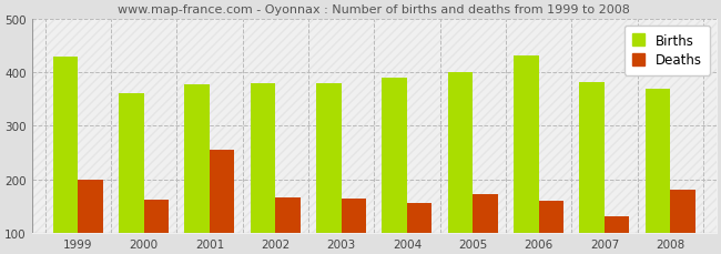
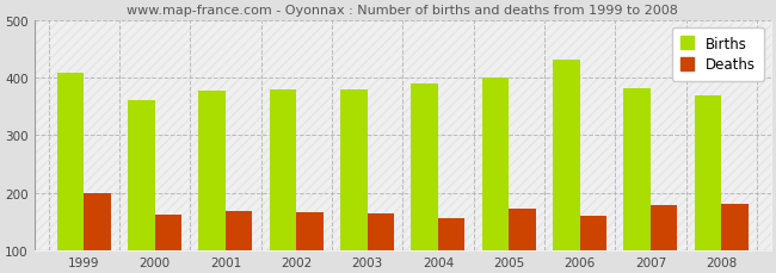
Births/1999: 430 -> 408
Deaths/2001: 255 -> 168
Deaths/2007: 130 -> 179
